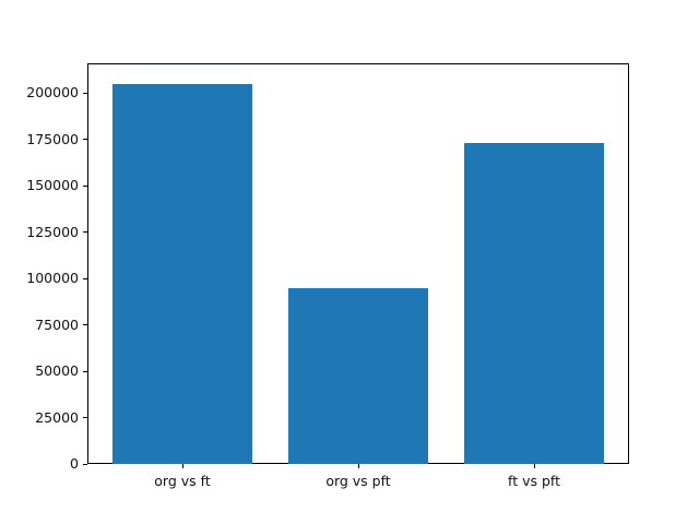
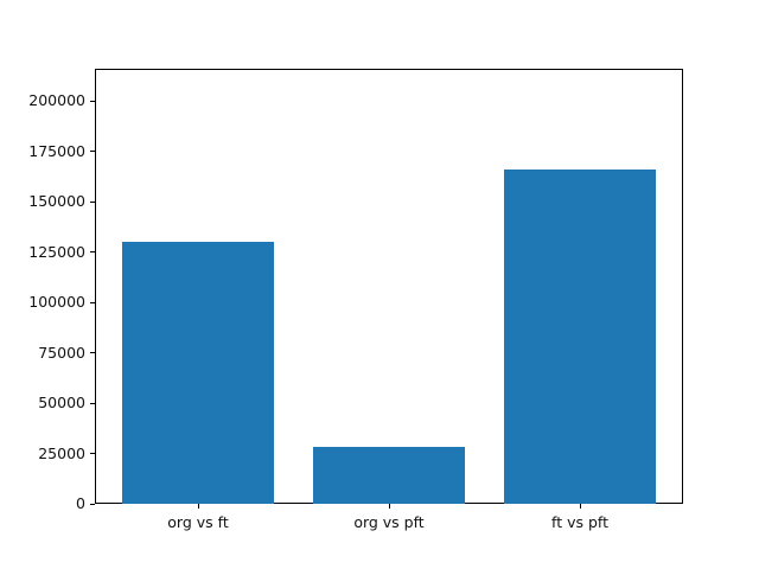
org vs ft: 205000 -> 130000
org vs pft: 95000 -> 28000
ft vs pft: 173000 -> 166000
